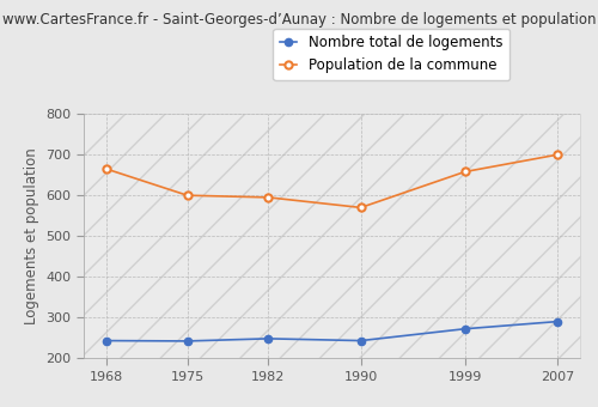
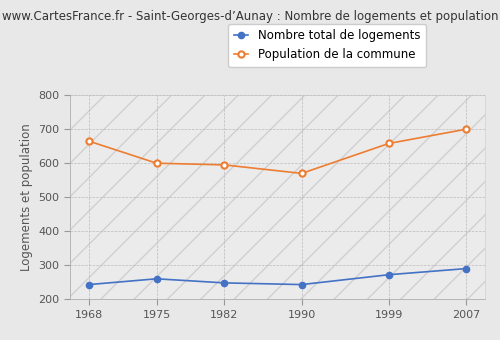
Nombre total de logements/1975: 242 -> 260
